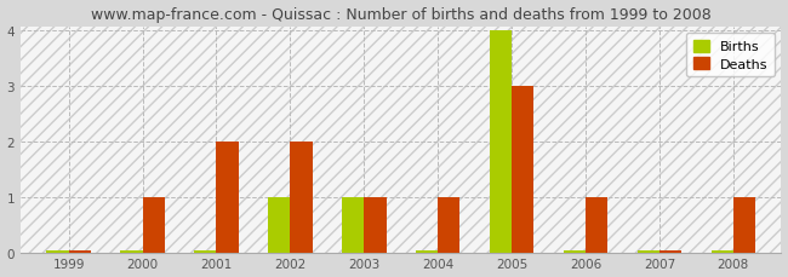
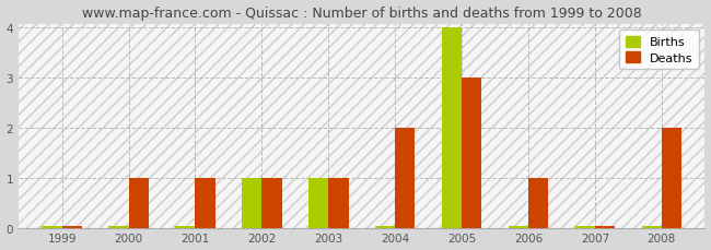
Deaths/2001: 2 -> 1
Deaths/2002: 2 -> 1
Deaths/2004: 1 -> 2
Deaths/2008: 1 -> 2
